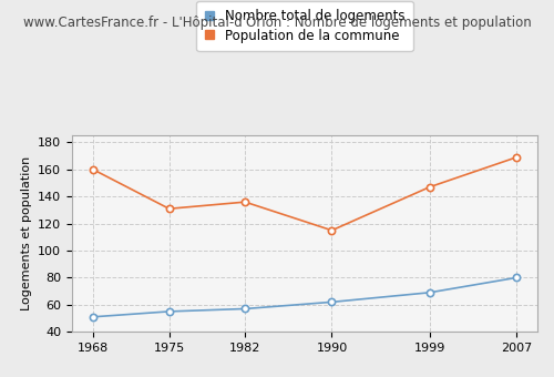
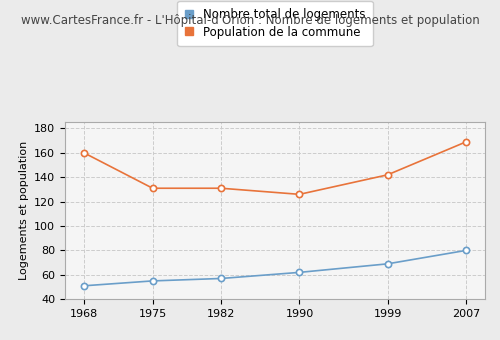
Population de la commune/1982: 136 -> 131
Population de la commune/1990: 115 -> 126
Population de la commune/1999: 147 -> 142
